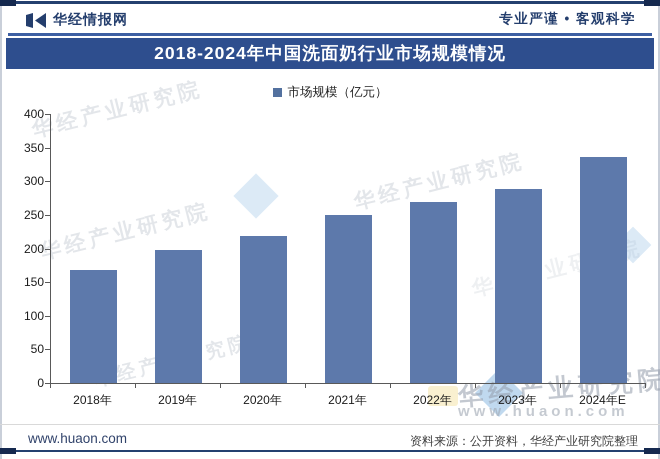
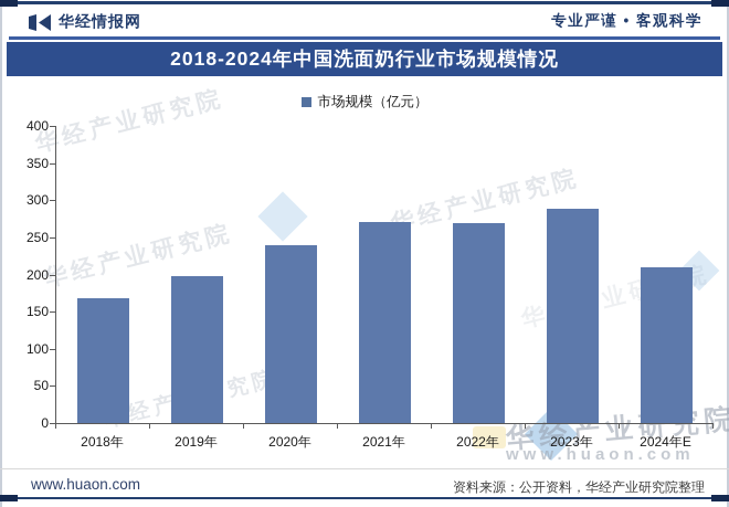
2020年: 220 -> 240
2021年: 250 -> 270
2024年E: 340 -> 210
